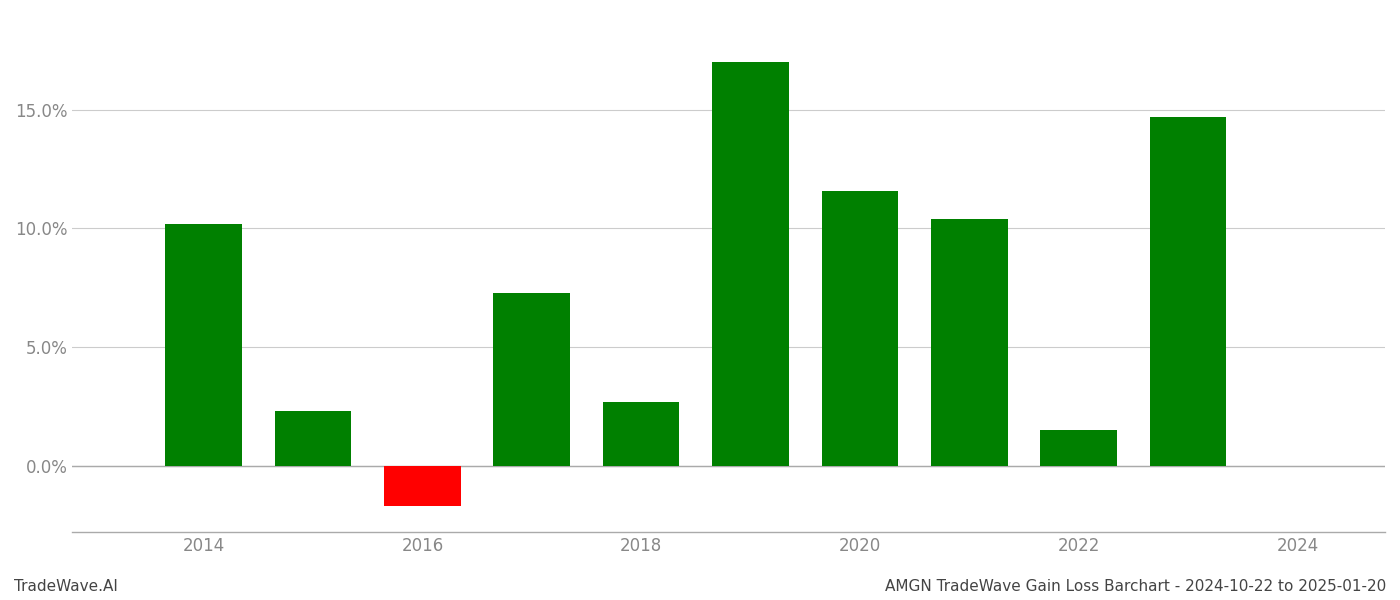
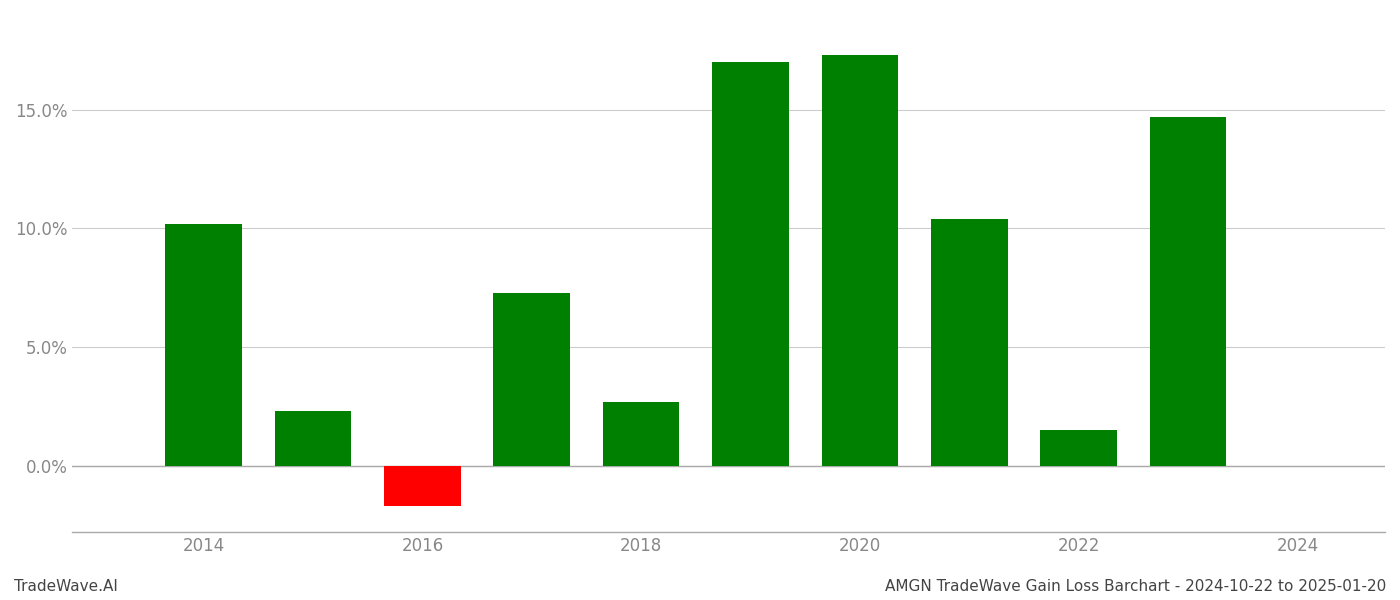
2020: 11.6% -> 17.3%
